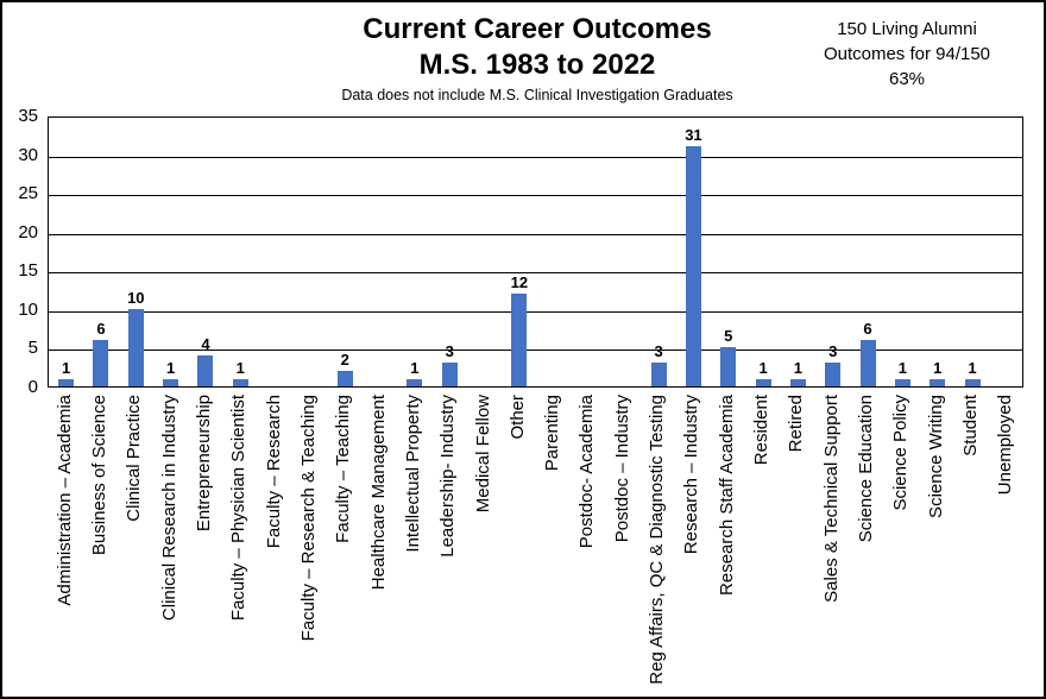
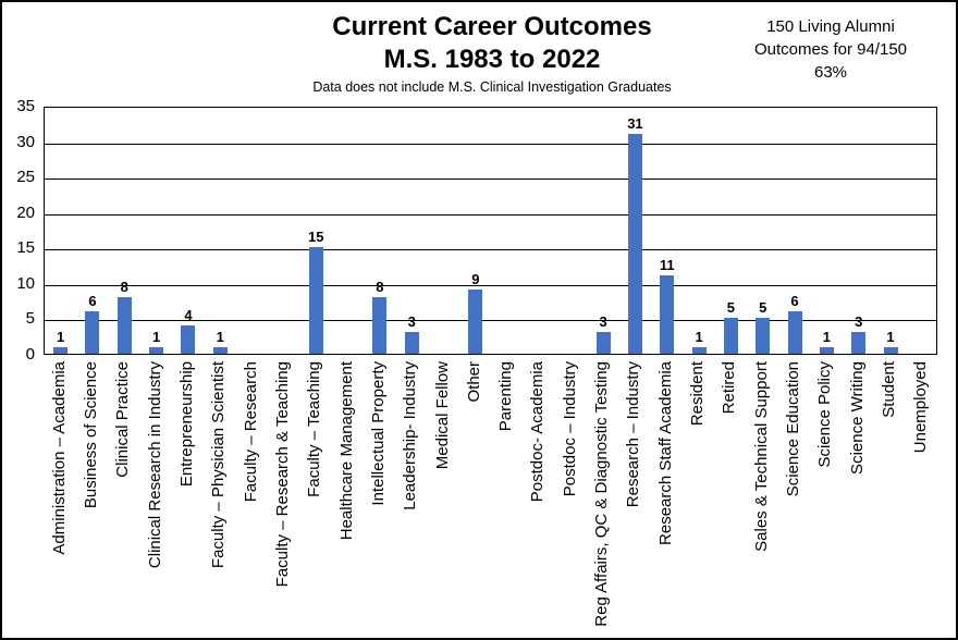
Clinical Practice: 10 -> 8
Faculty – Teaching: 2 -> 15
Intellectual Property: 1 -> 8
Other: 12 -> 9
Research Staff Academia: 5 -> 11
Retired: 1 -> 5
Sales & Technical Support: 3 -> 5
Science Writing: 1 -> 3
